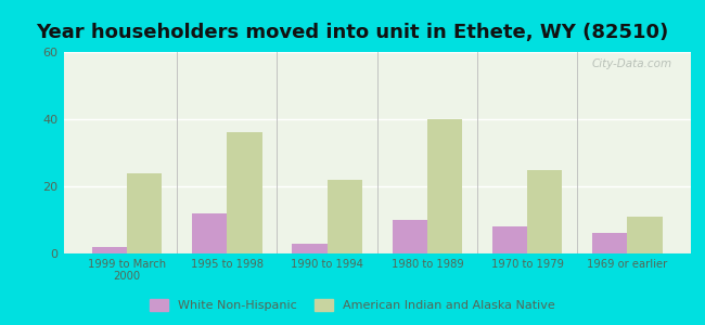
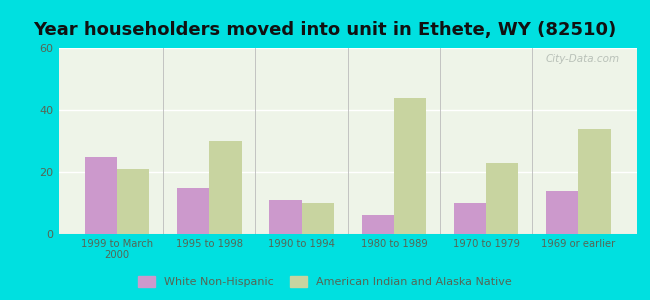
White Non-Hispanic/1999 to March 2000: 2 -> 25
American Indian and Alaska Native/1999 to March 2000: 24 -> 21
White Non-Hispanic/1995 to 1998: 12 -> 15
American Indian and Alaska Native/1995 to 1998: 36 -> 30
White Non-Hispanic/1990 to 1994: 3 -> 11
American Indian and Alaska Native/1990 to 1994: 22 -> 10
White Non-Hispanic/1980 to 1989: 10 -> 6
American Indian and Alaska Native/1980 to 1989: 40 -> 44
White Non-Hispanic/1970 to 1979: 8 -> 10
American Indian and Alaska Native/1970 to 1979: 25 -> 23
White Non-Hispanic/1969 or earlier: 6 -> 14
American Indian and Alaska Native/1969 or earlier: 11 -> 34
